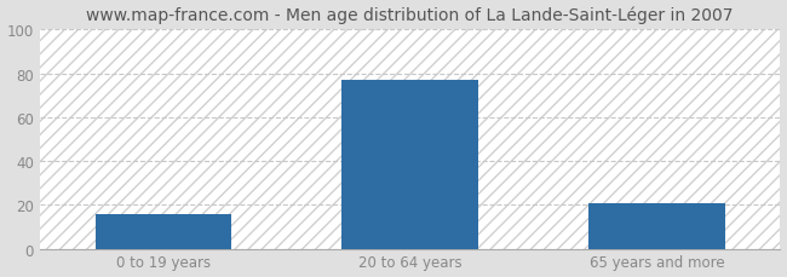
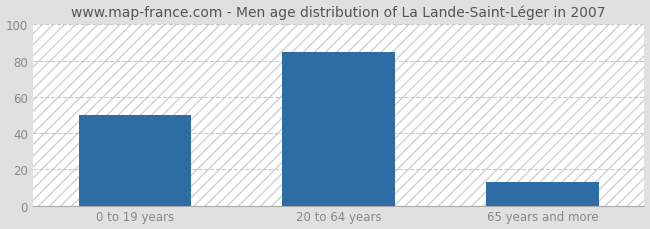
0 to 19 years: 16 -> 50
20 to 64 years: 77 -> 85
65 years and more: 21 -> 13
